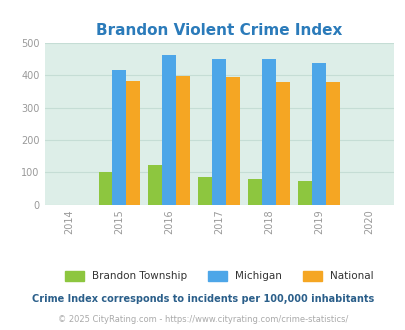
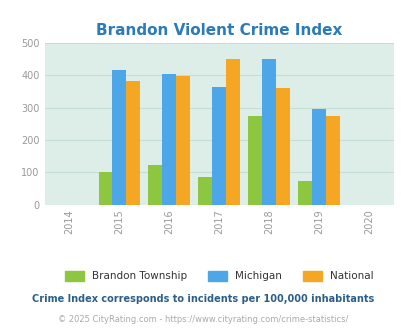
Michigan/2016: 462 -> 405
Michigan/2017: 450 -> 365
National/2017: 394 -> 450
Brandon Township/2018: 80 -> 275
National/2018: 379 -> 360
Michigan/2019: 438 -> 295
National/2019: 378 -> 275
